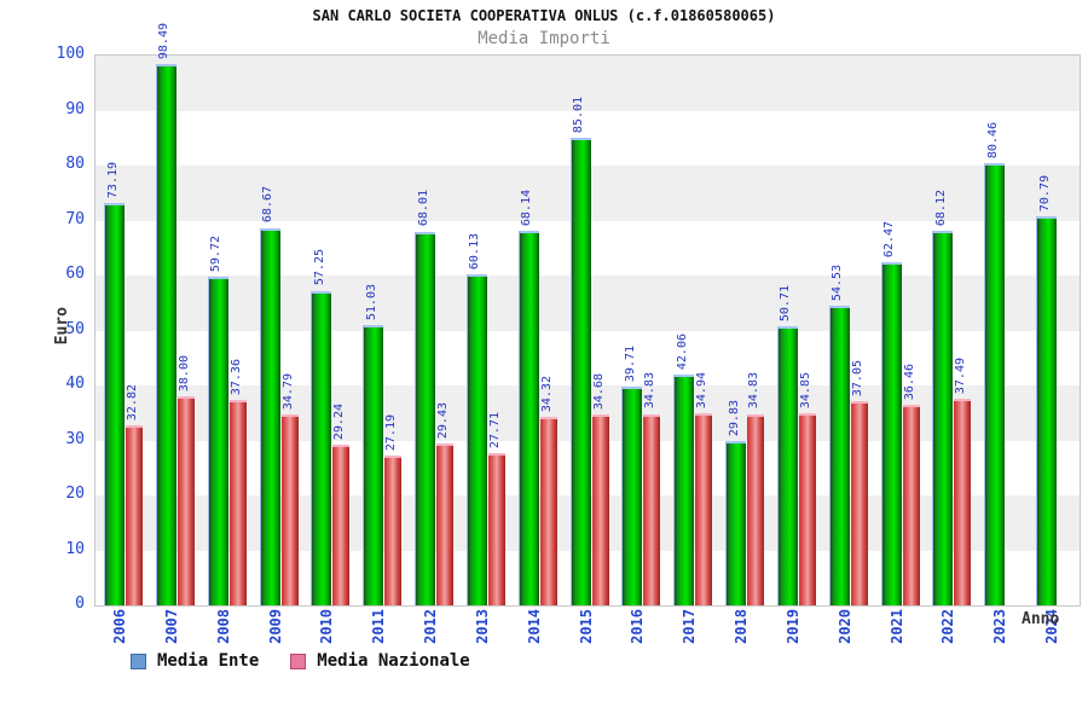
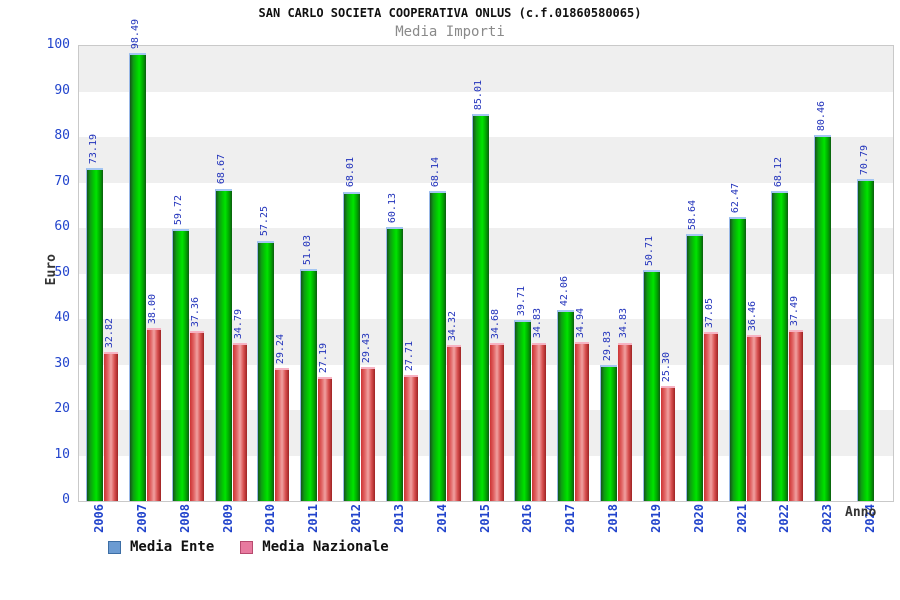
Media Nazionale/2019: 34.85 -> 25.30
Media Ente/2020: 54.53 -> 58.64
